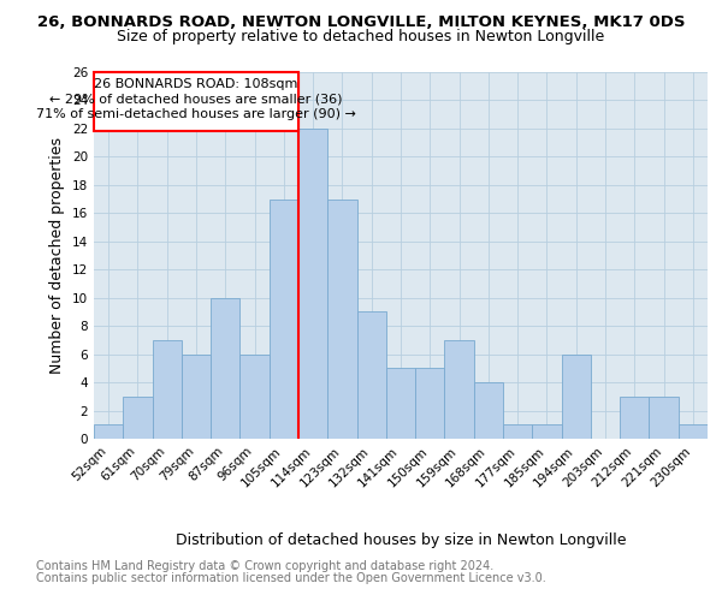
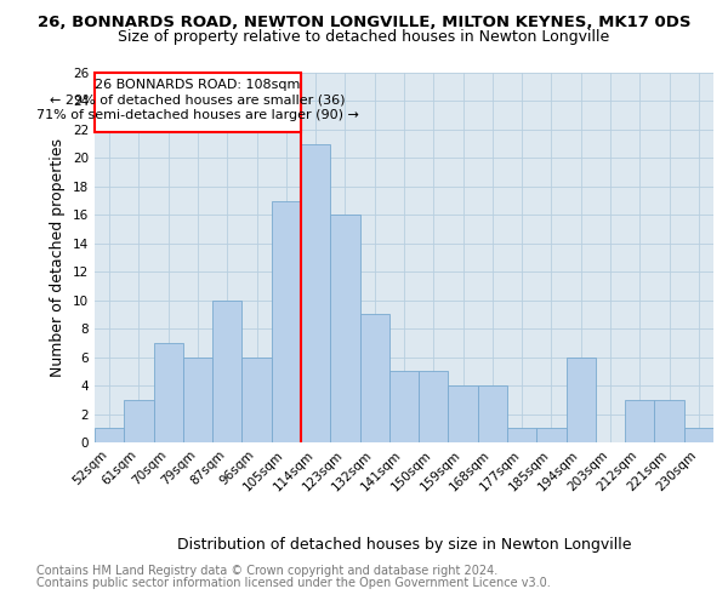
114sqm: 22 -> 21
123sqm: 17 -> 16
159sqm: 7 -> 4
